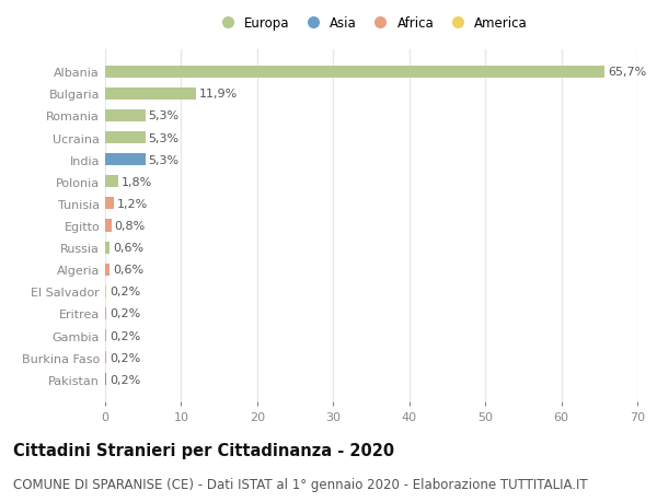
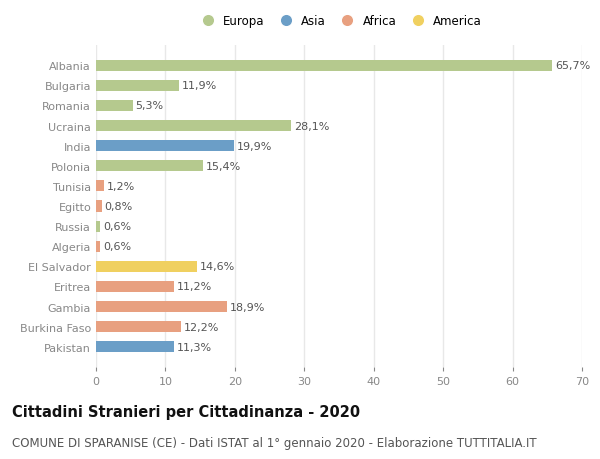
Ucraina: 5,3% -> 28,1%
India: 5,3% -> 19,9%
Polonia: 1,8% -> 15,4%
El Salvador: 0,2% -> 14,6%
Eritrea: 0,2% -> 11,2%
Gambia: 0,2% -> 18,9%
Burkina Faso: 0,2% -> 12,2%
Pakistan: 0,2% -> 11,3%
